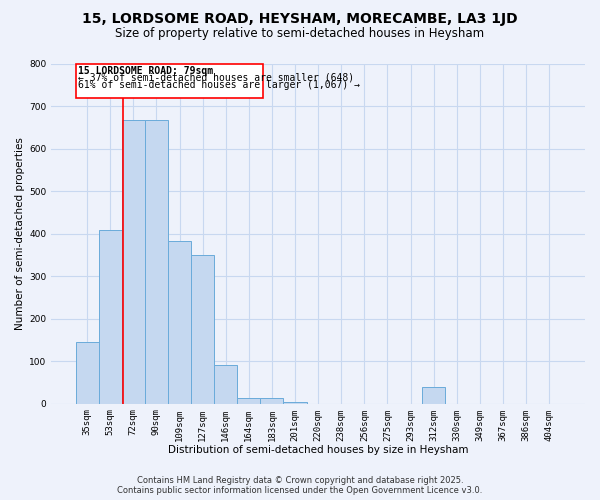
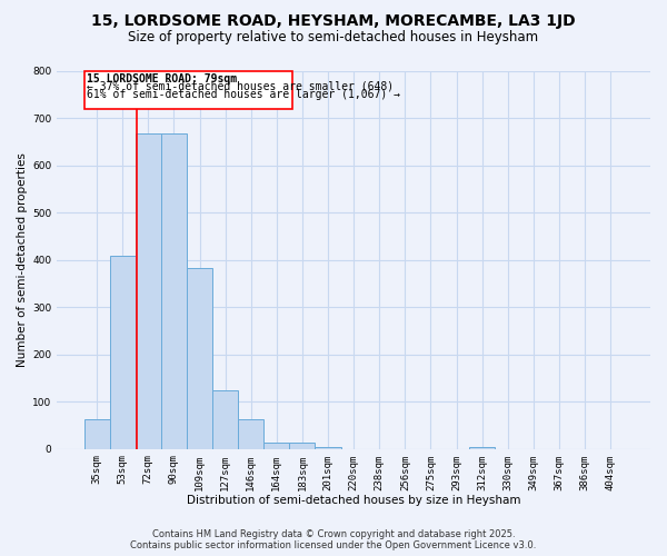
35sqm: 145 -> 62
127sqm: 350 -> 125
146sqm: 90 -> 62
312sqm: 40 -> 5
